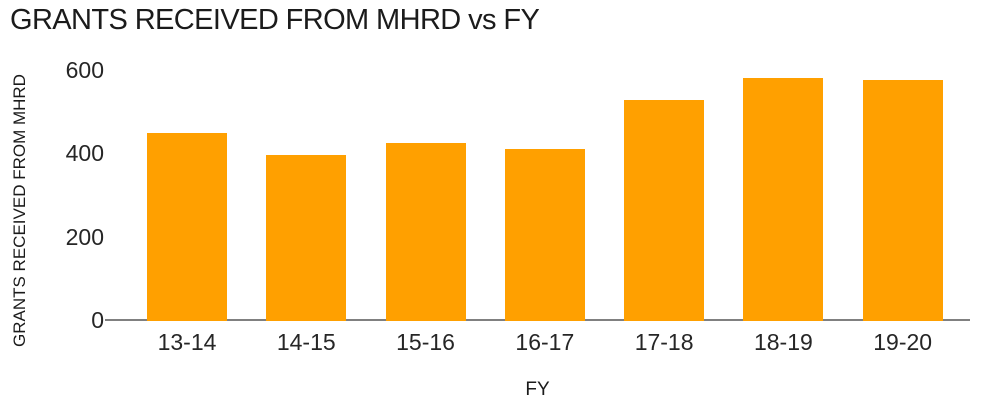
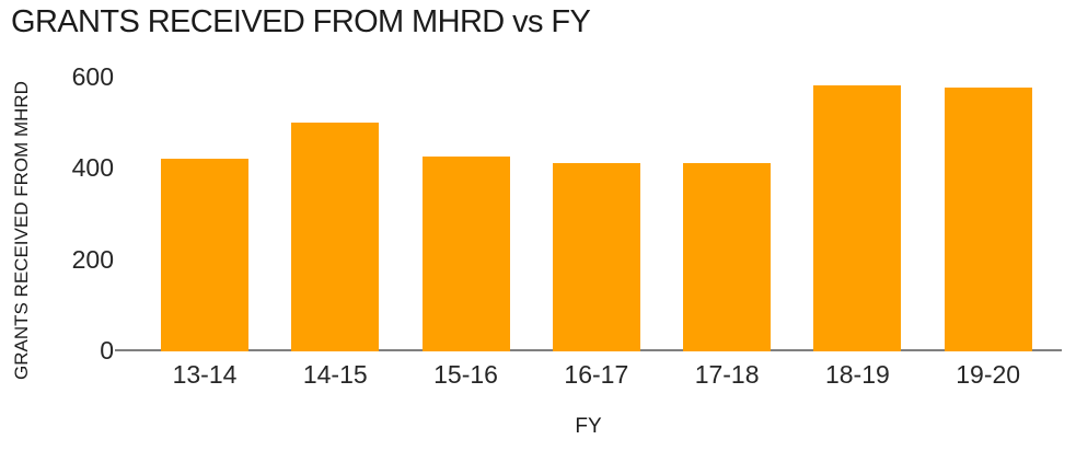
13-14: 450 -> 420
14-15: 400 -> 500
17-18: 530 -> 410
